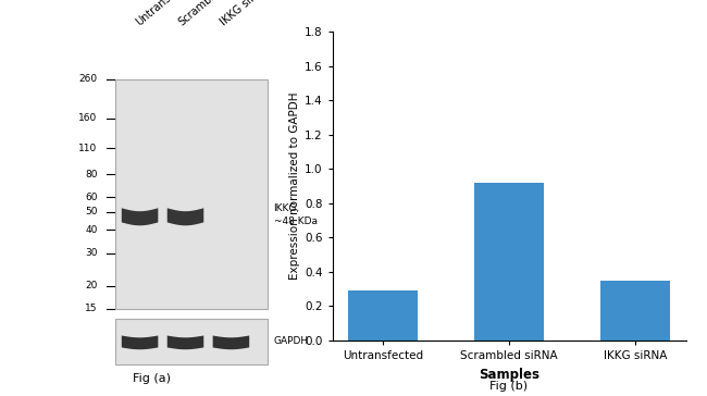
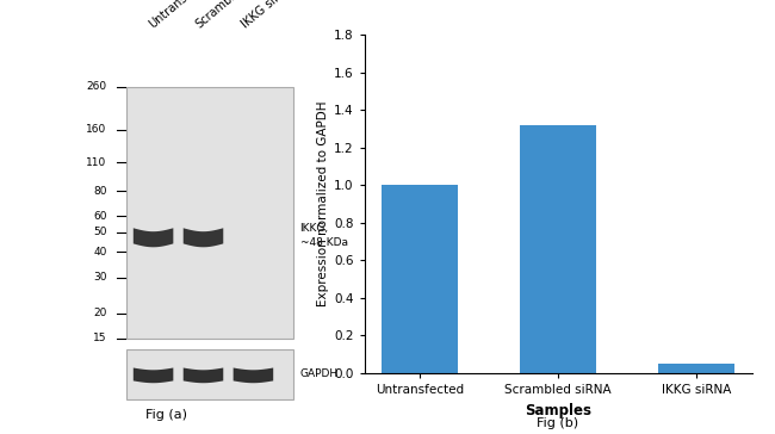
Untransfected: 0.29 -> 1.00
Scrambled siRNA: 0.92 -> 1.32
IKKG siRNA: 0.35 -> 0.05
